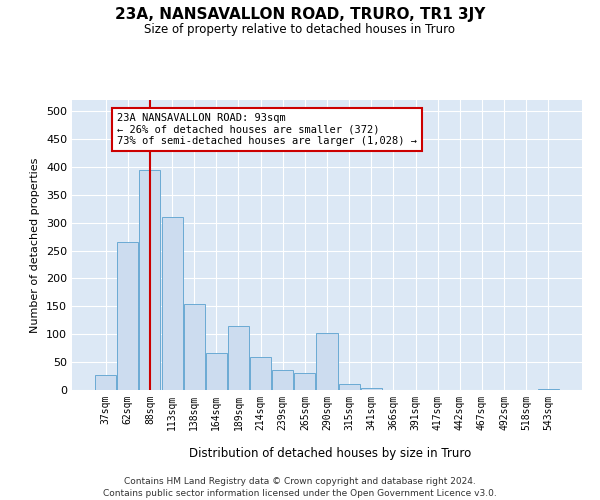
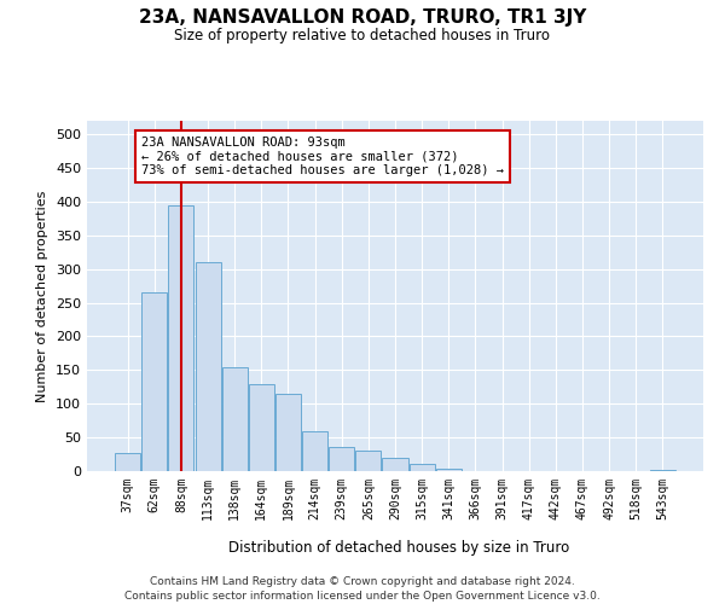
164sqm: 66 -> 130
290sqm: 102 -> 20
